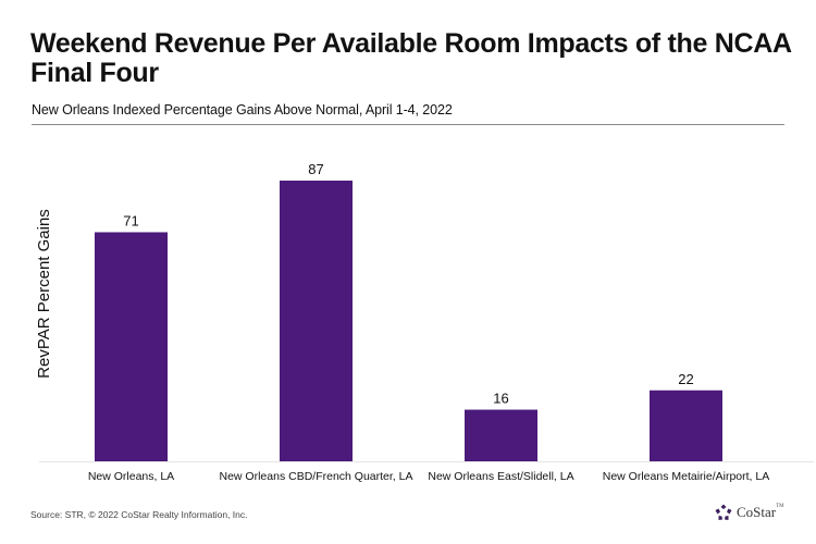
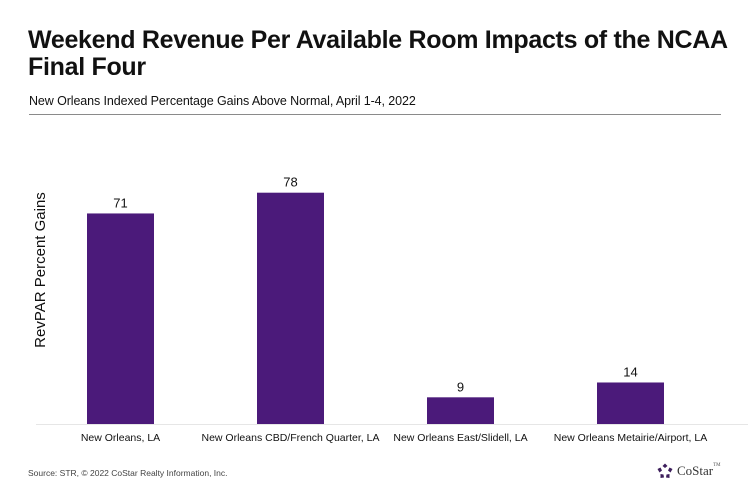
New Orleans CBD/French Quarter, LA: 87 -> 78
New Orleans East/Slidell, LA: 16 -> 9
New Orleans Metairie/Airport, LA: 22 -> 14
